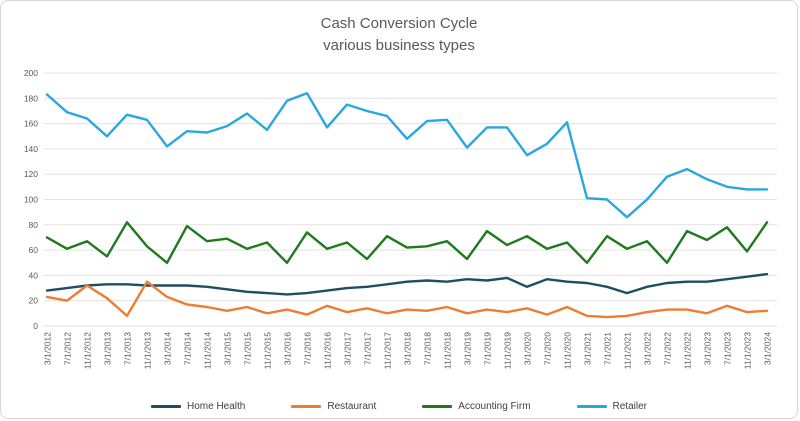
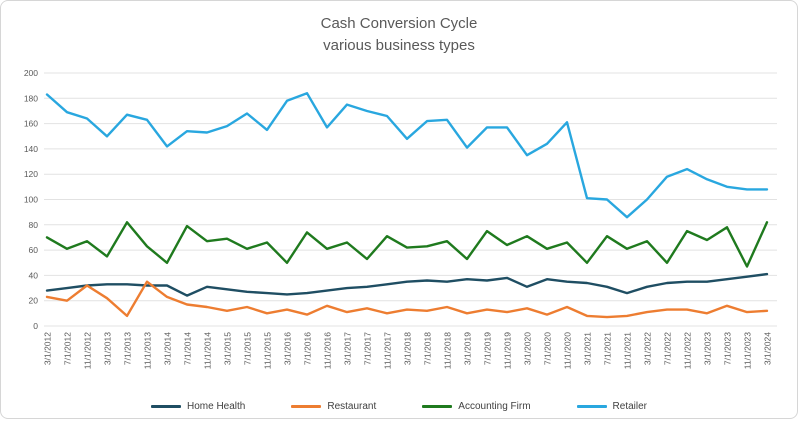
Home Health/7/1/2014: 32 -> 24
Accounting Firm/11/1/2023: 59 -> 47
